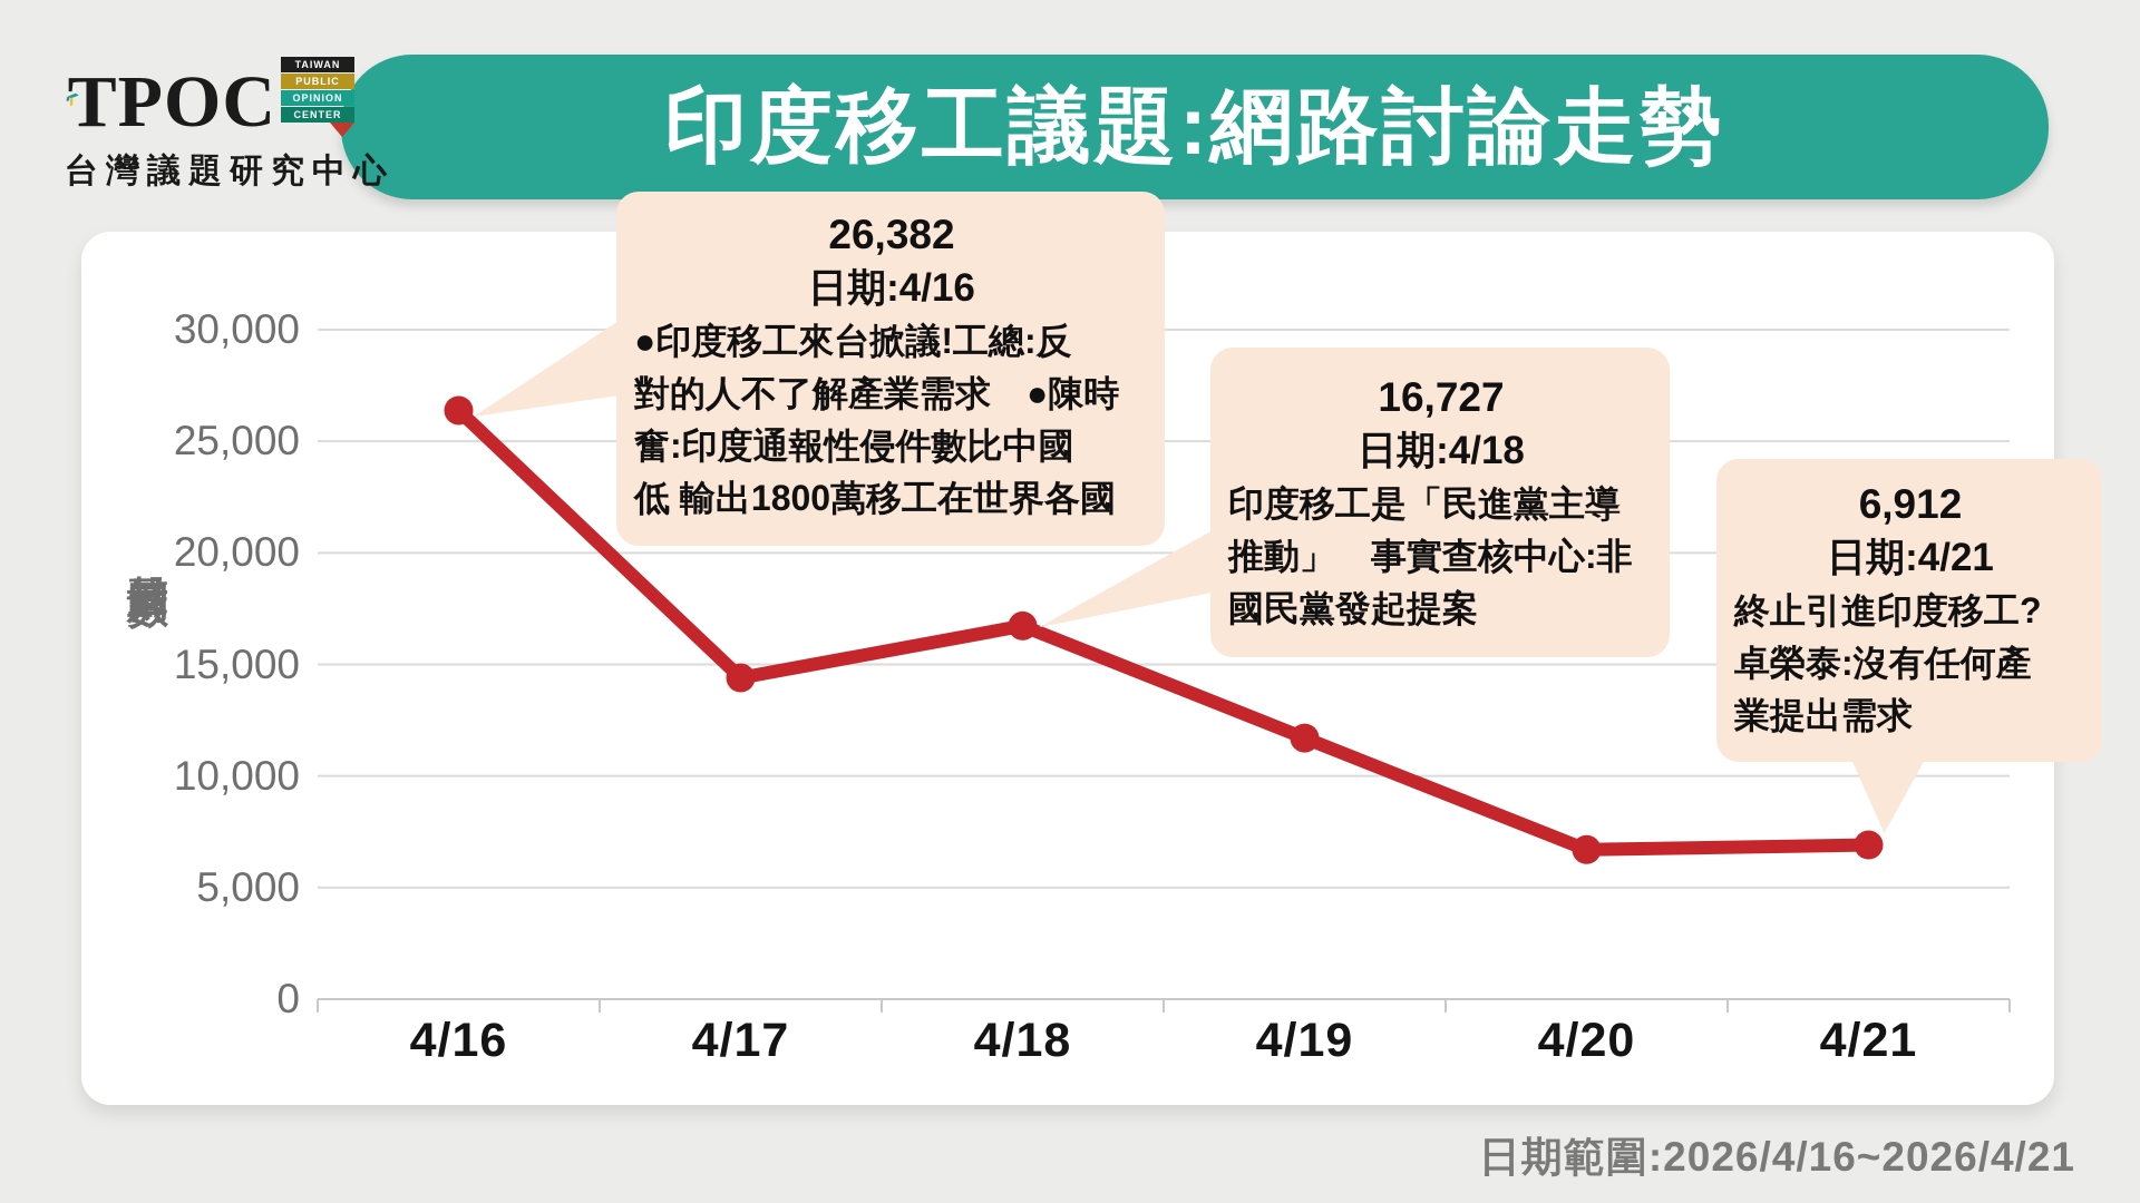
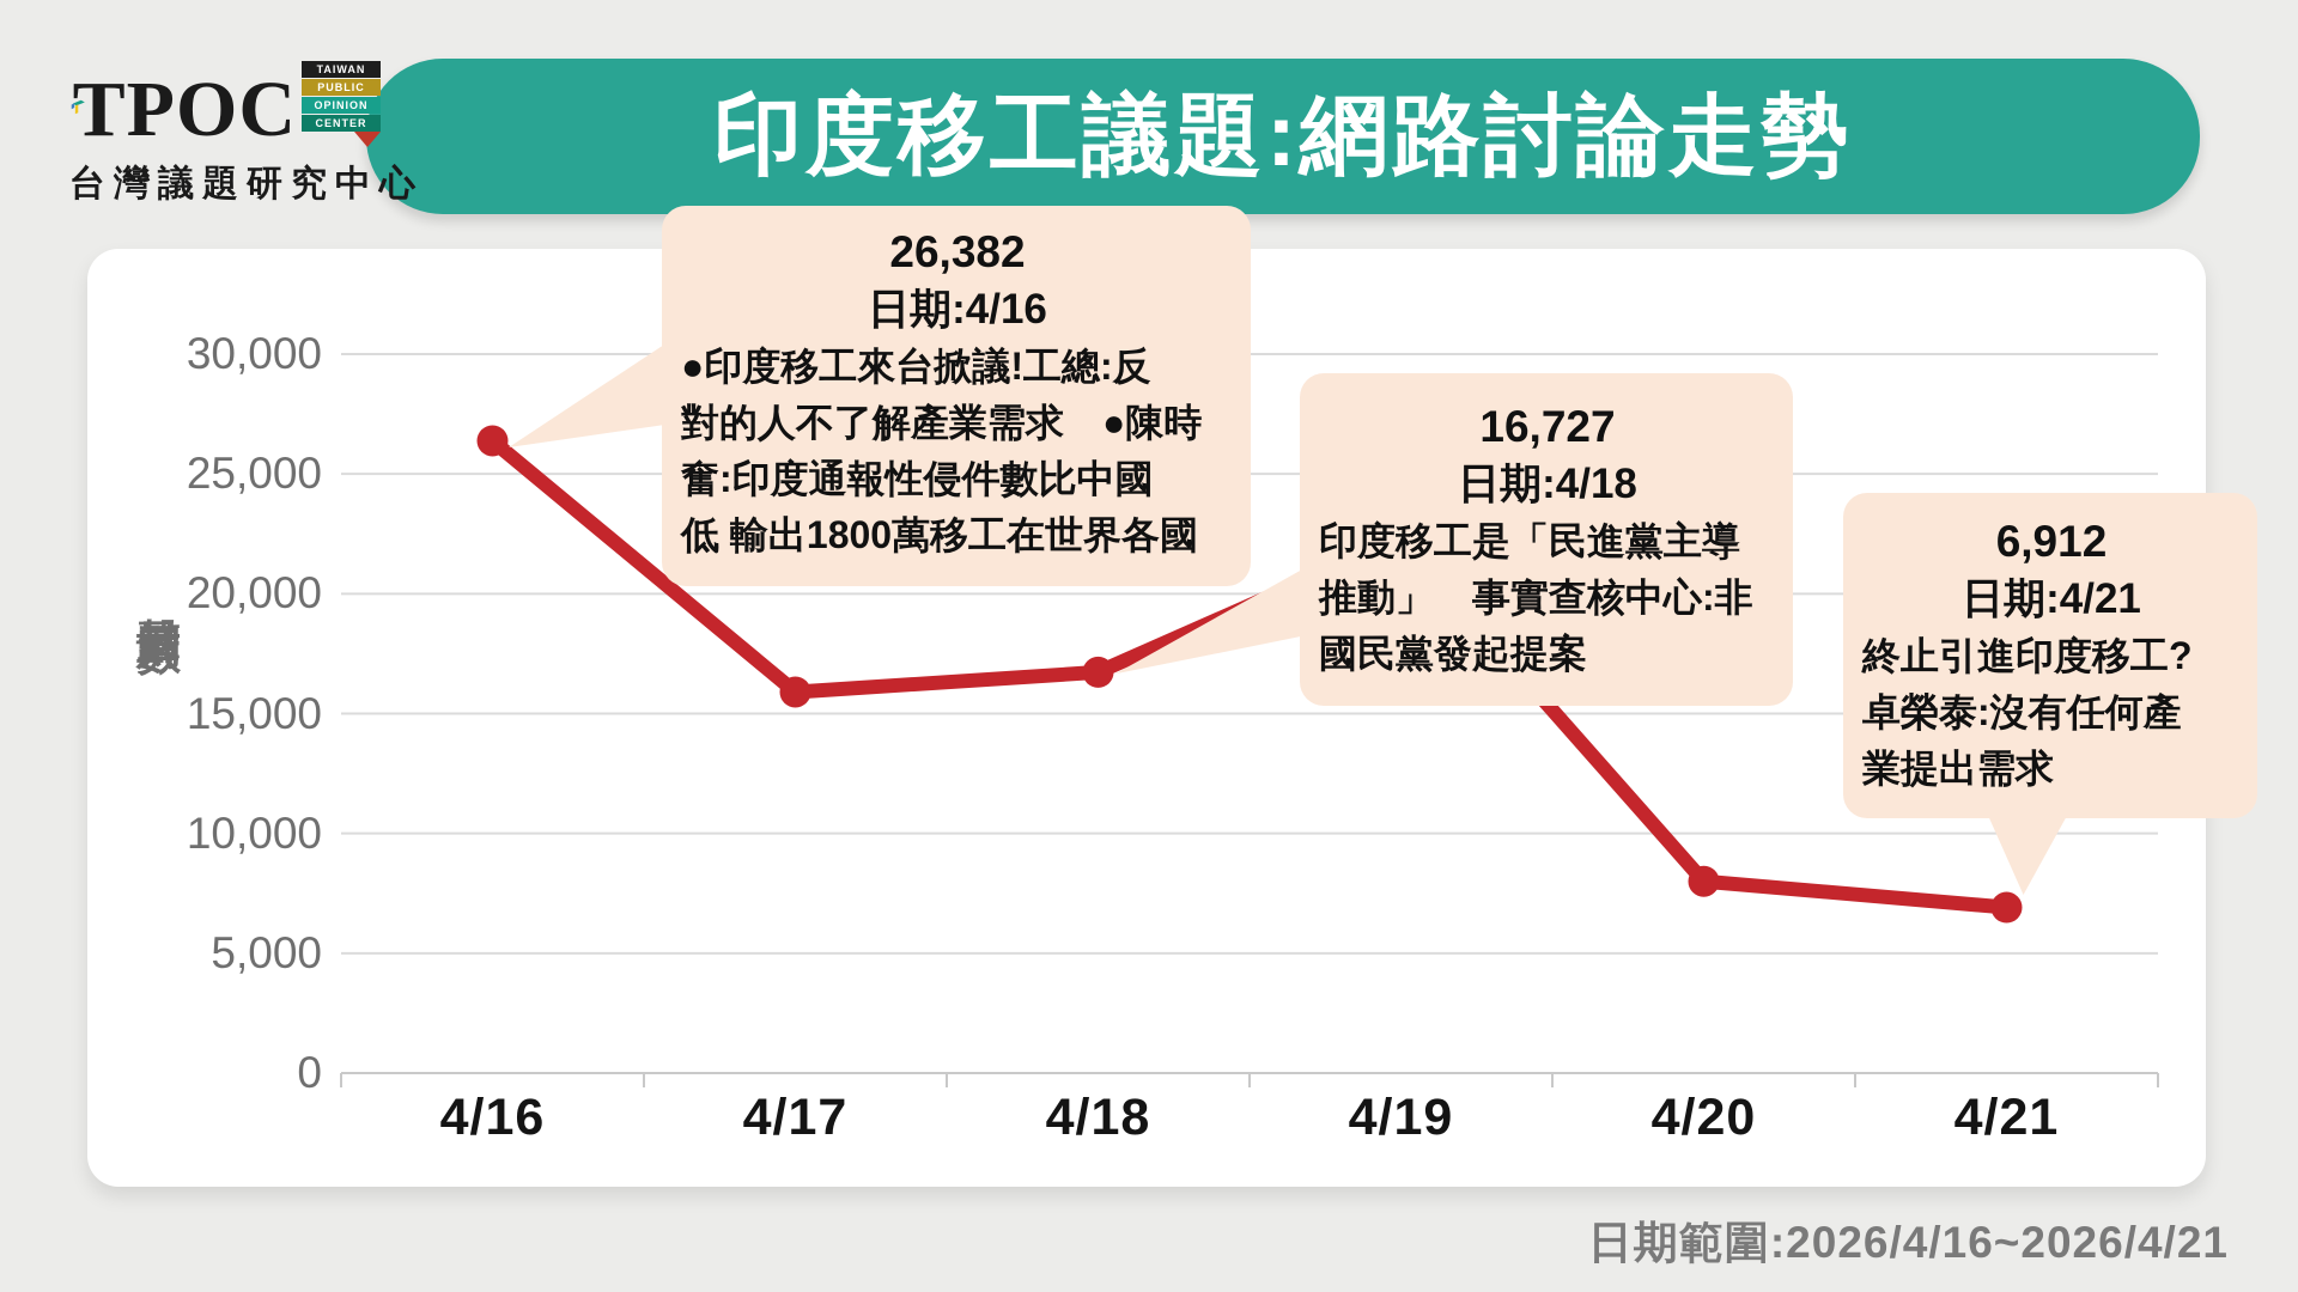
4/17: 14400 -> 15900
4/19: 11700 -> 22300
4/20: 6700 -> 8000
